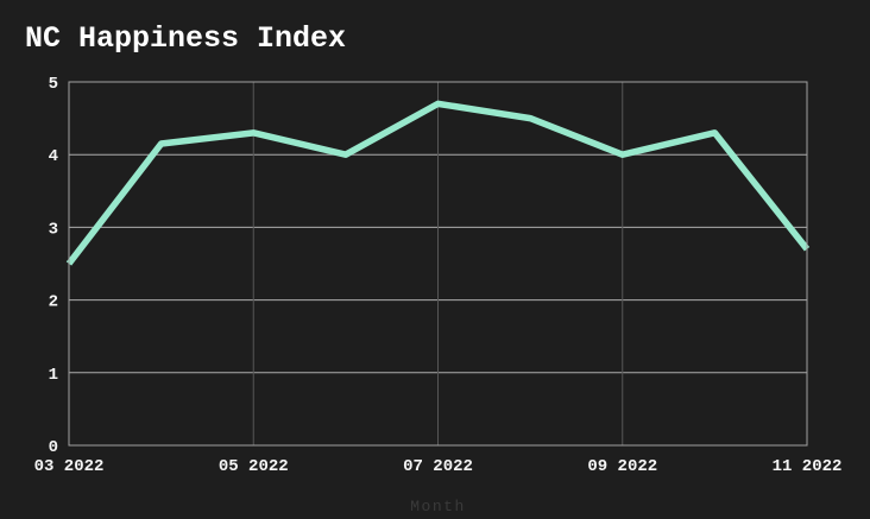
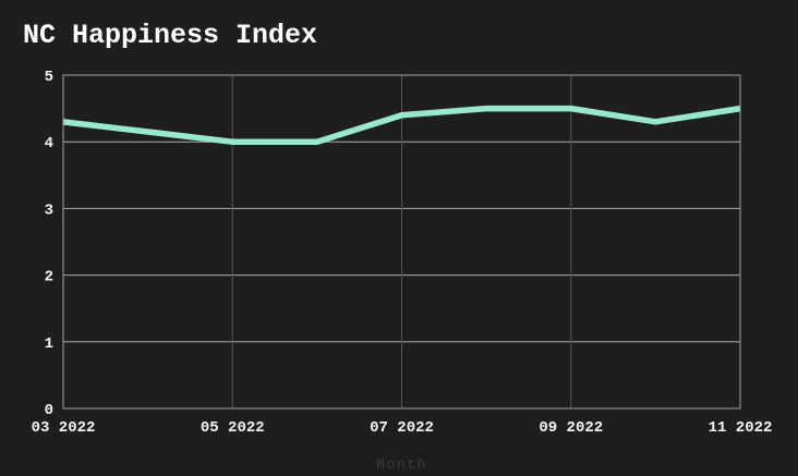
03 2022: 2.5 -> 4.3
05 2022: 4.3 -> 4.0
07 2022: 4.7 -> 4.4
09 2022: 4.0 -> 4.5
11 2022: 2.7 -> 4.5
